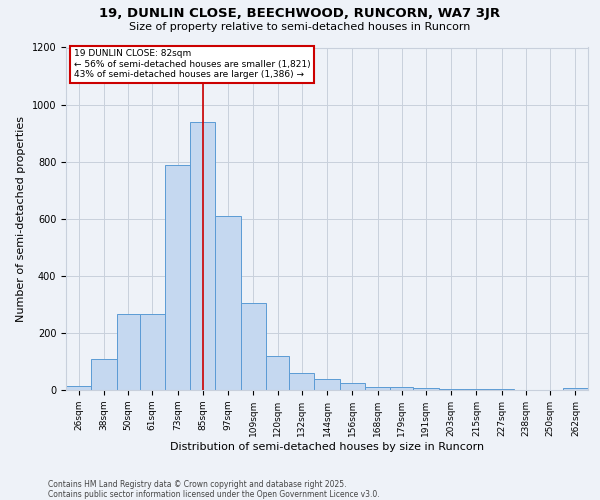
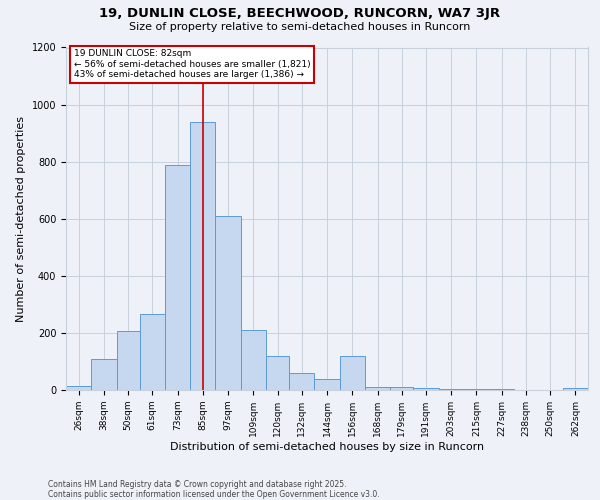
50sqm: 265 -> 205
109sqm: 305 -> 210
156sqm: 25 -> 120
